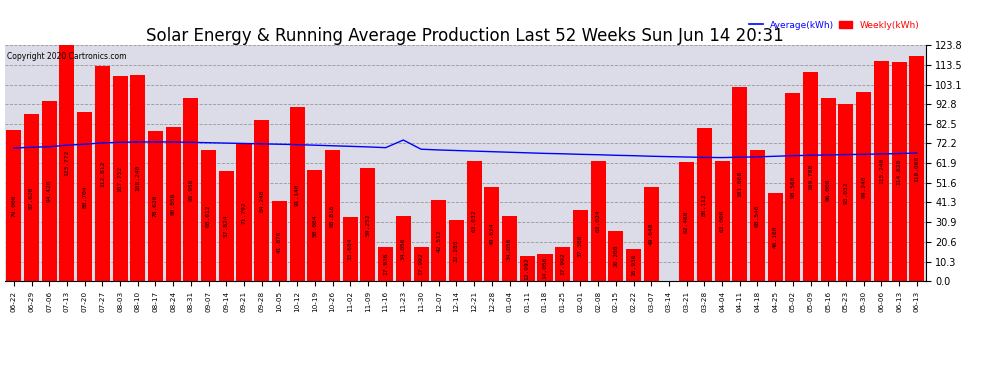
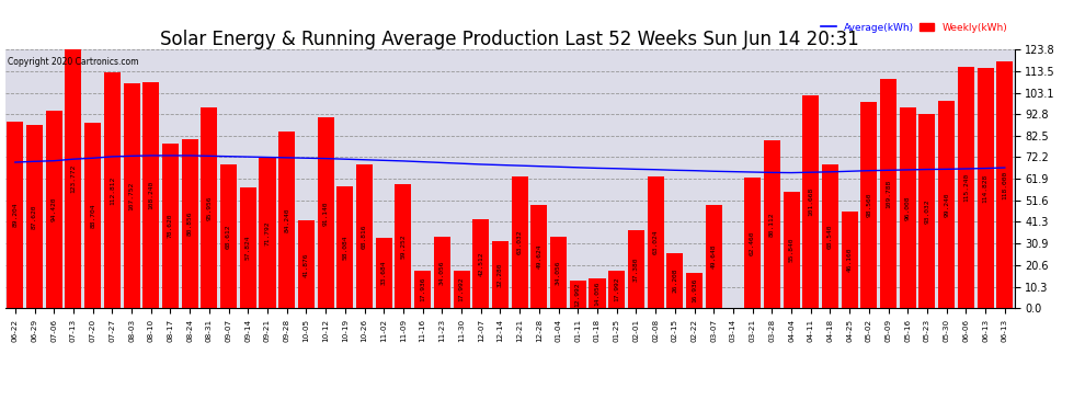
Weekly(kWh)/06-22: 79 -> 89
Average(kWh)/11-23: 74 -> 70
Weekly(kWh)/04-04: 63 -> 56
